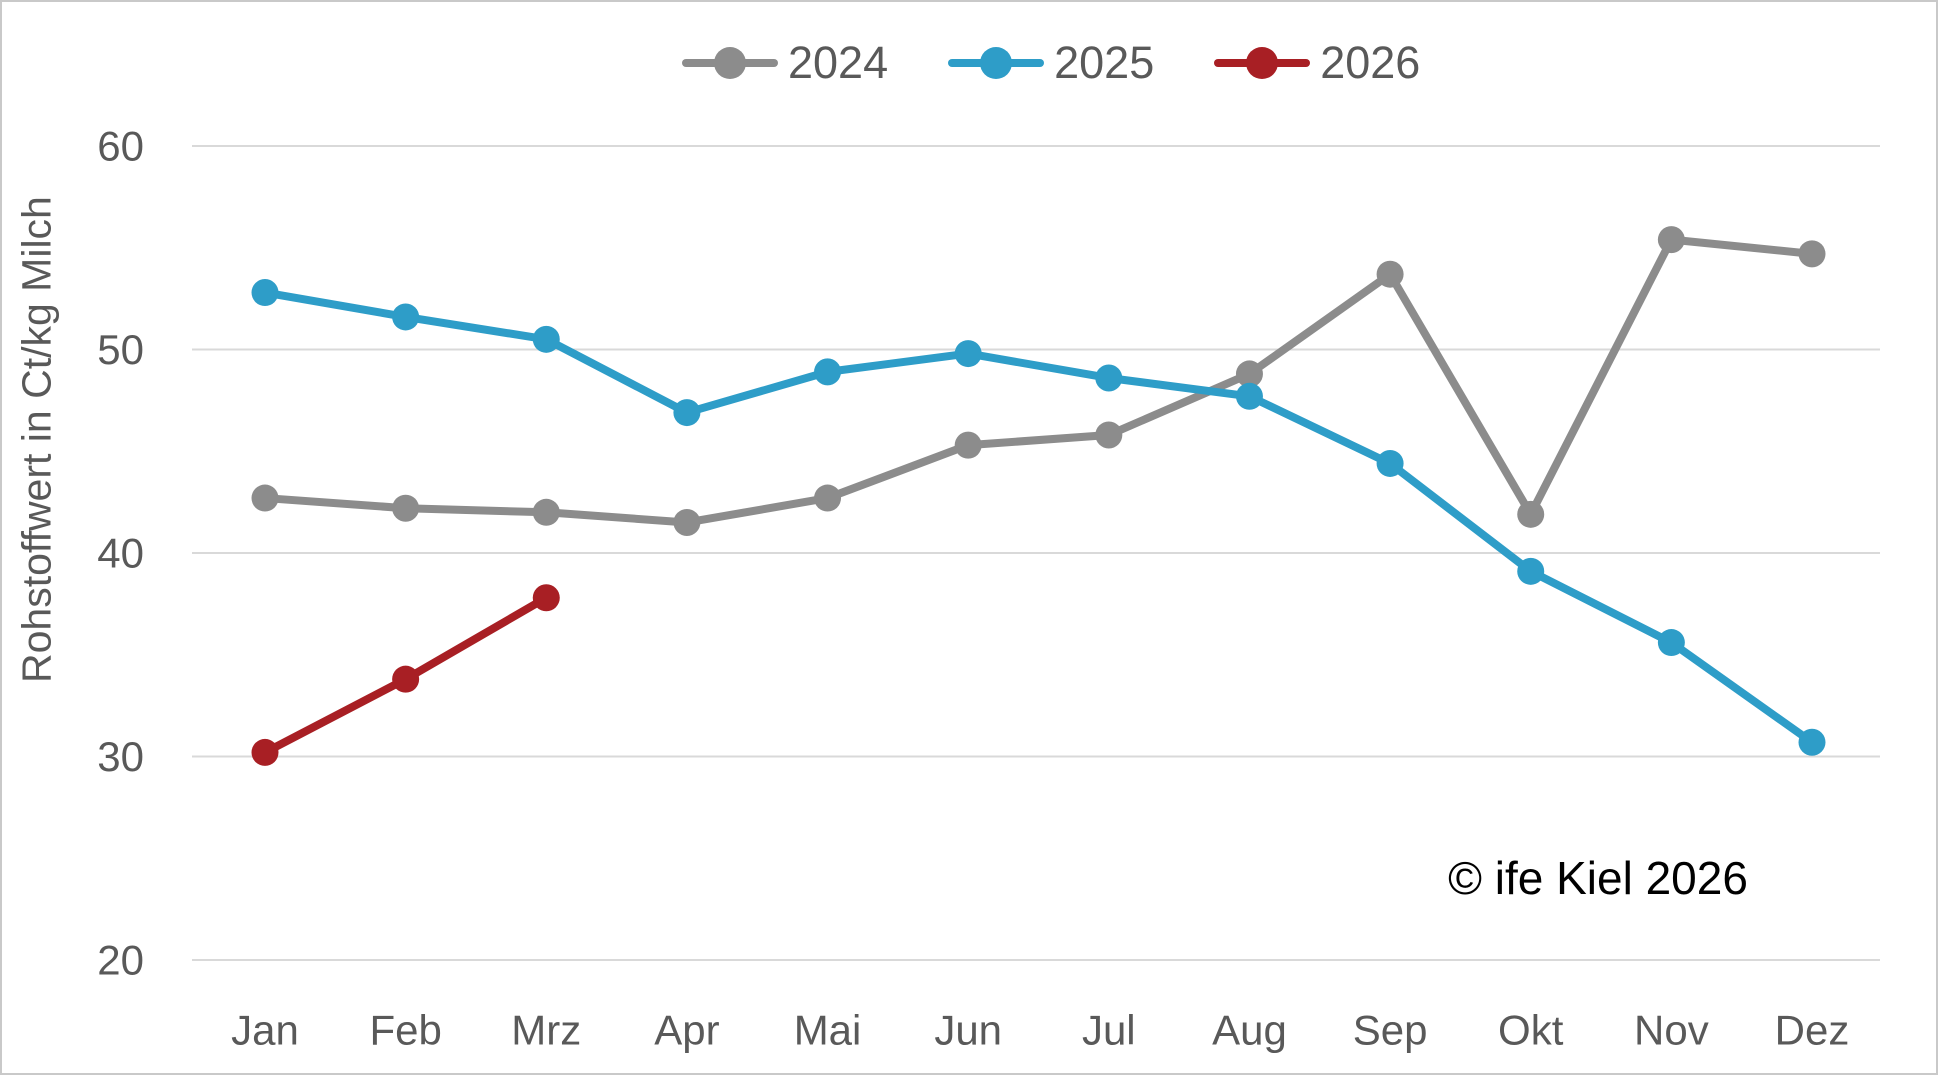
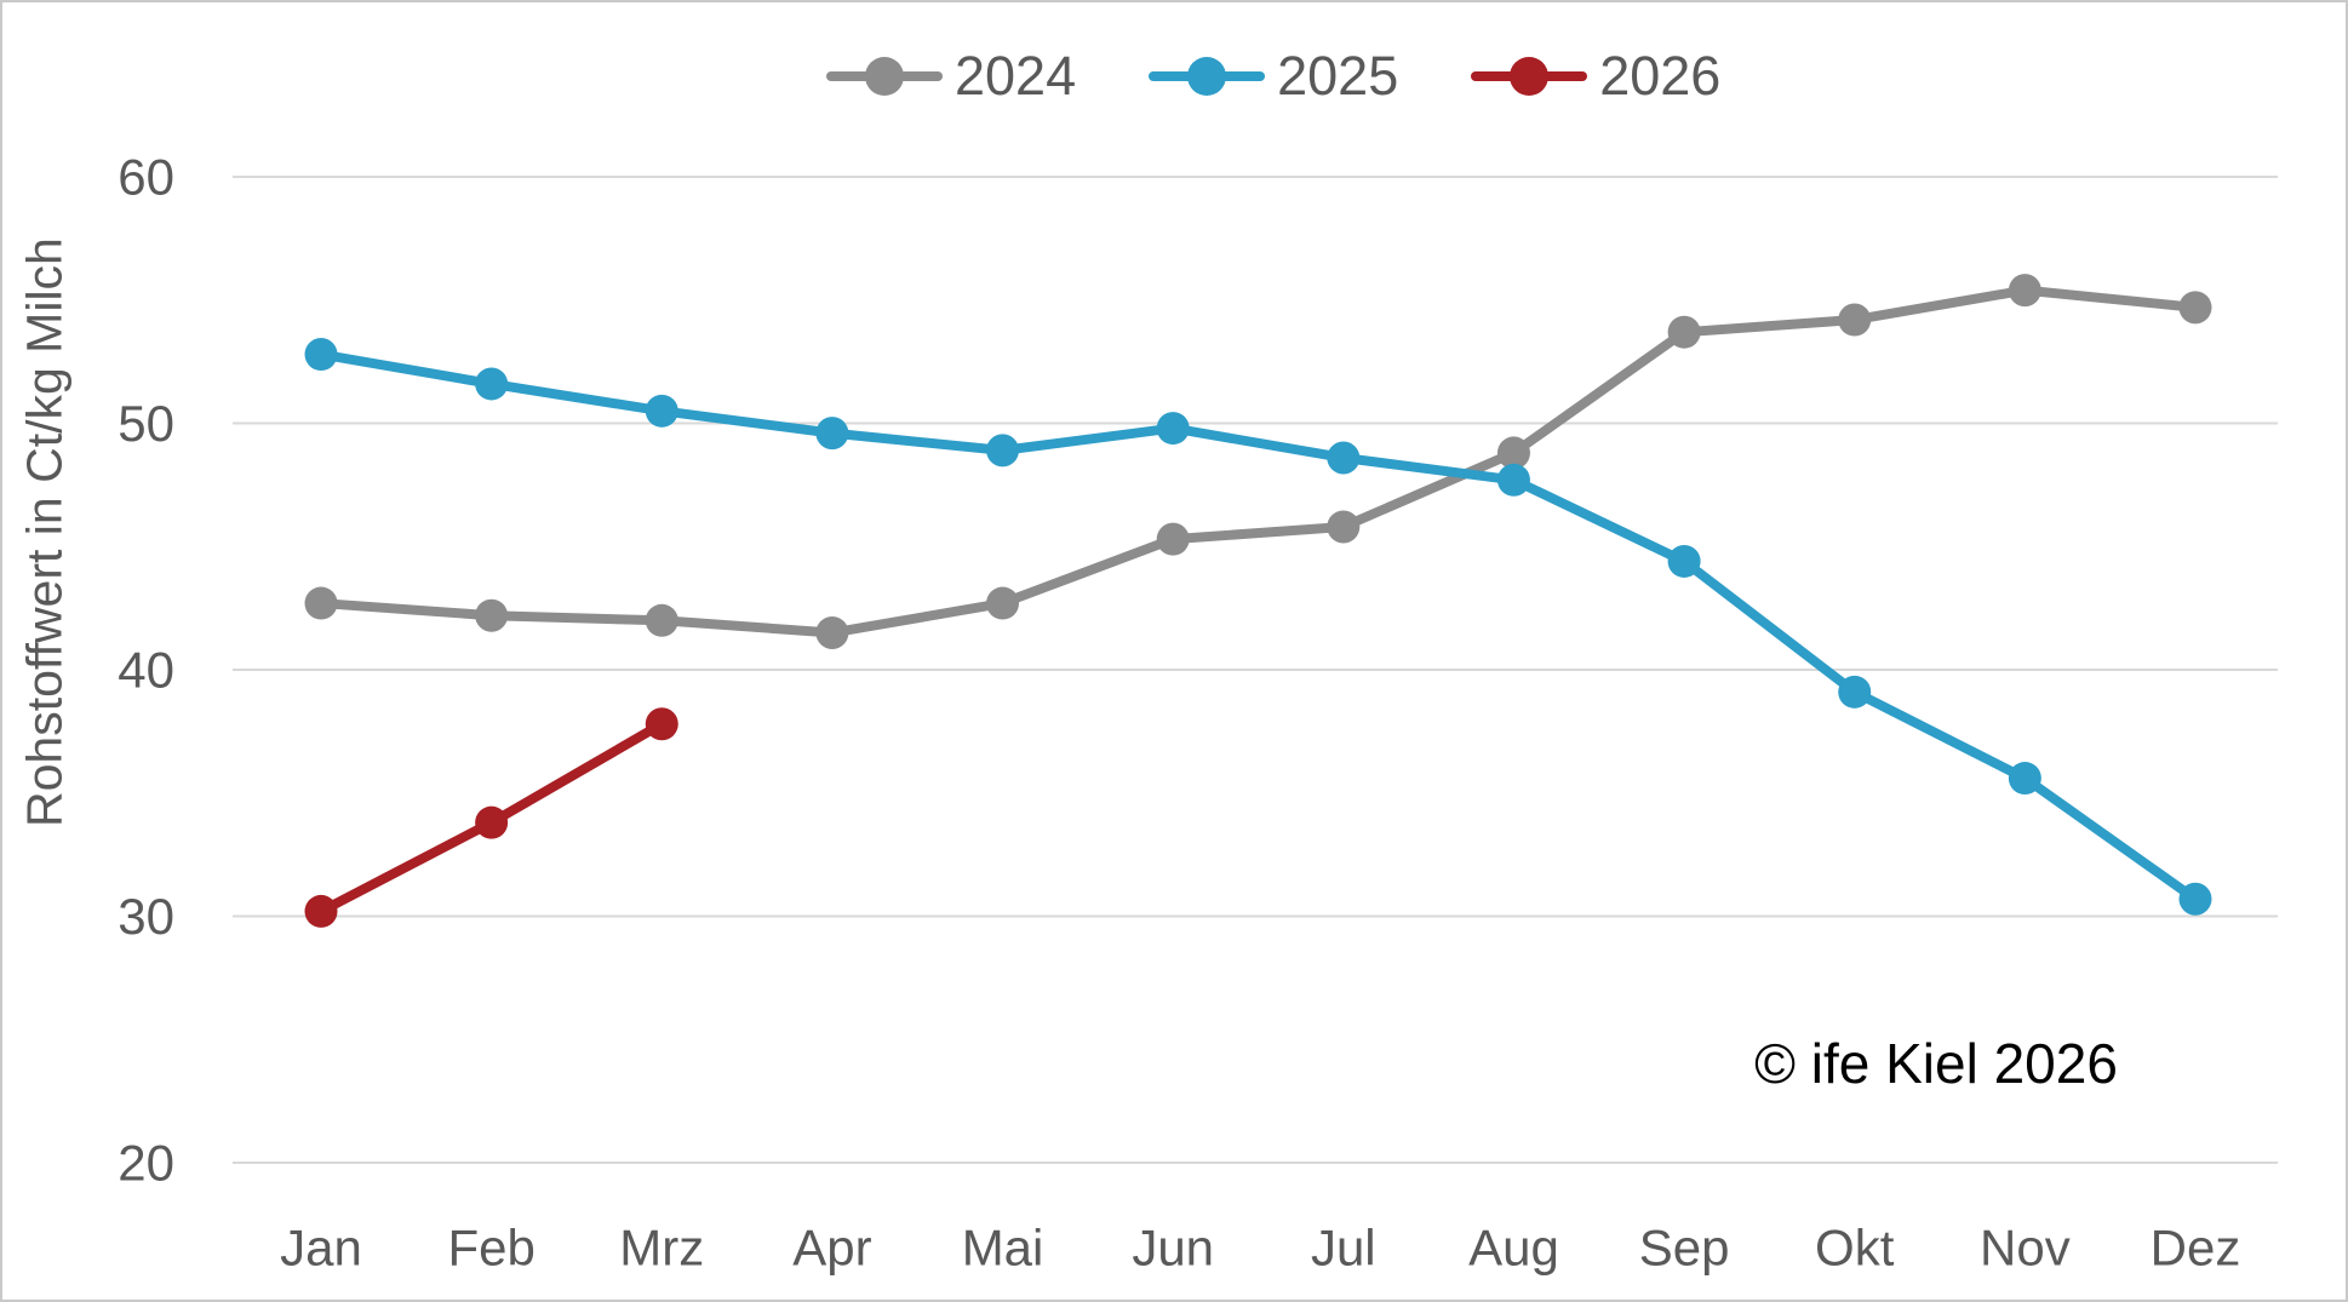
2025/Apr: 46.9 -> 49.6
2024/Okt: 41.9 -> 54.2
